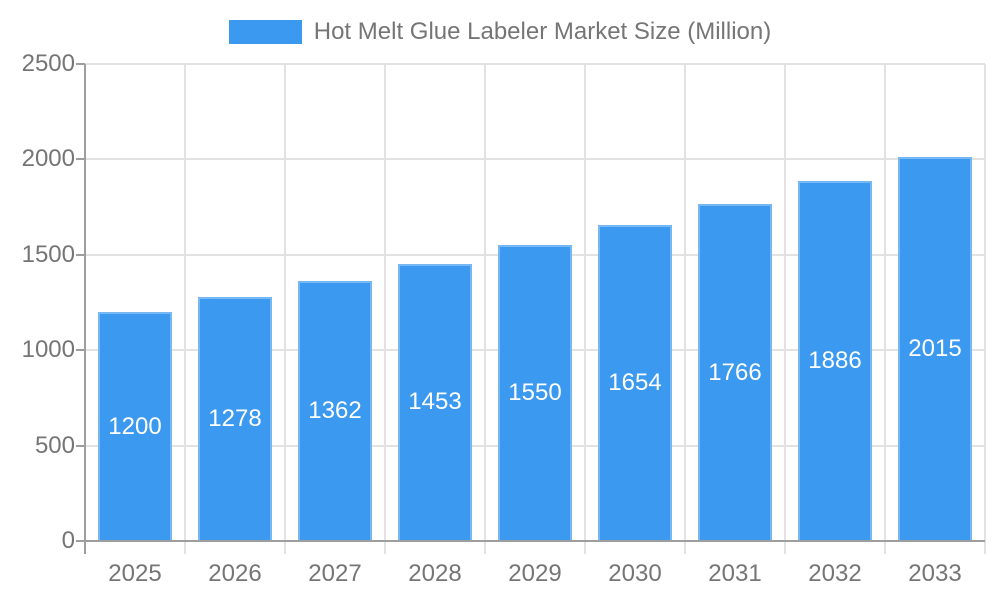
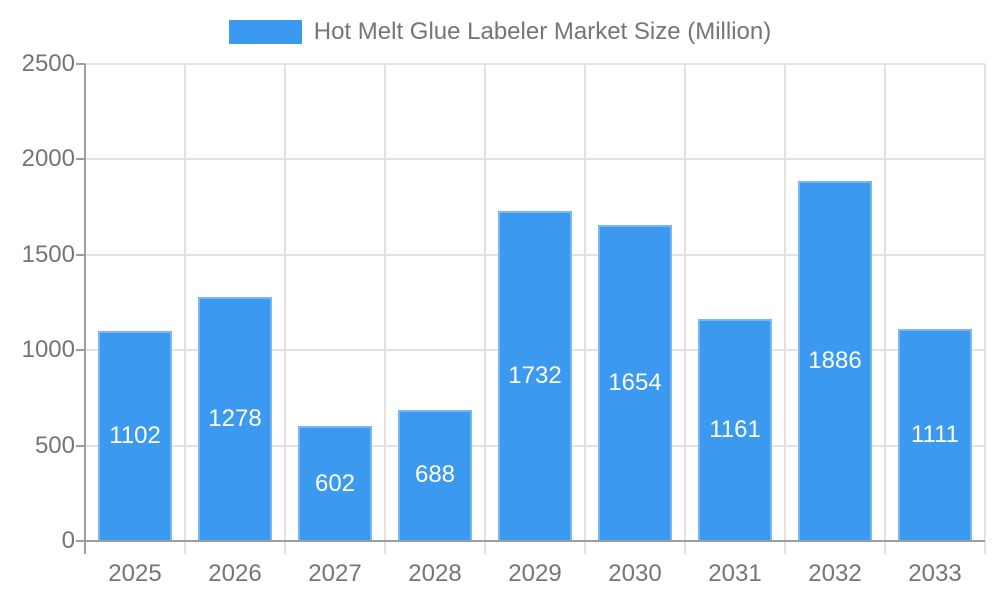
2025: 1200 -> 1102
2027: 1362 -> 602
2028: 1453 -> 688
2029: 1550 -> 1732
2031: 1766 -> 1161
2033: 2015 -> 1111
